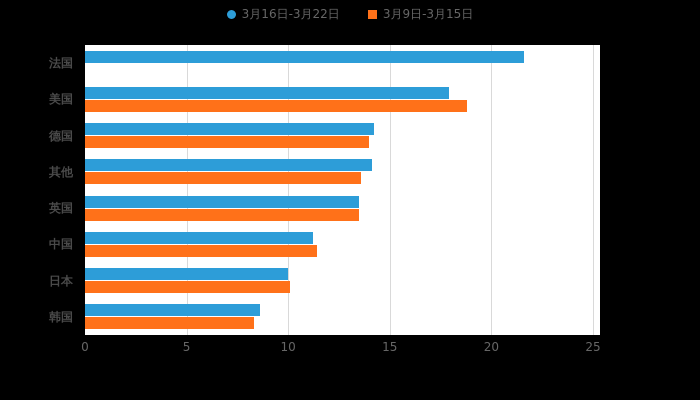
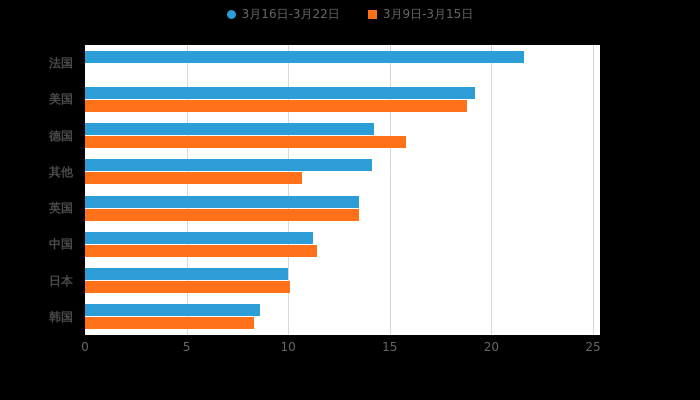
3月16日-3月22日/美国: 17.9 -> 19.2
3月9日-3月15日/德国: 14.0 -> 15.8
3月9日-3月15日/其他: 13.6 -> 10.7
